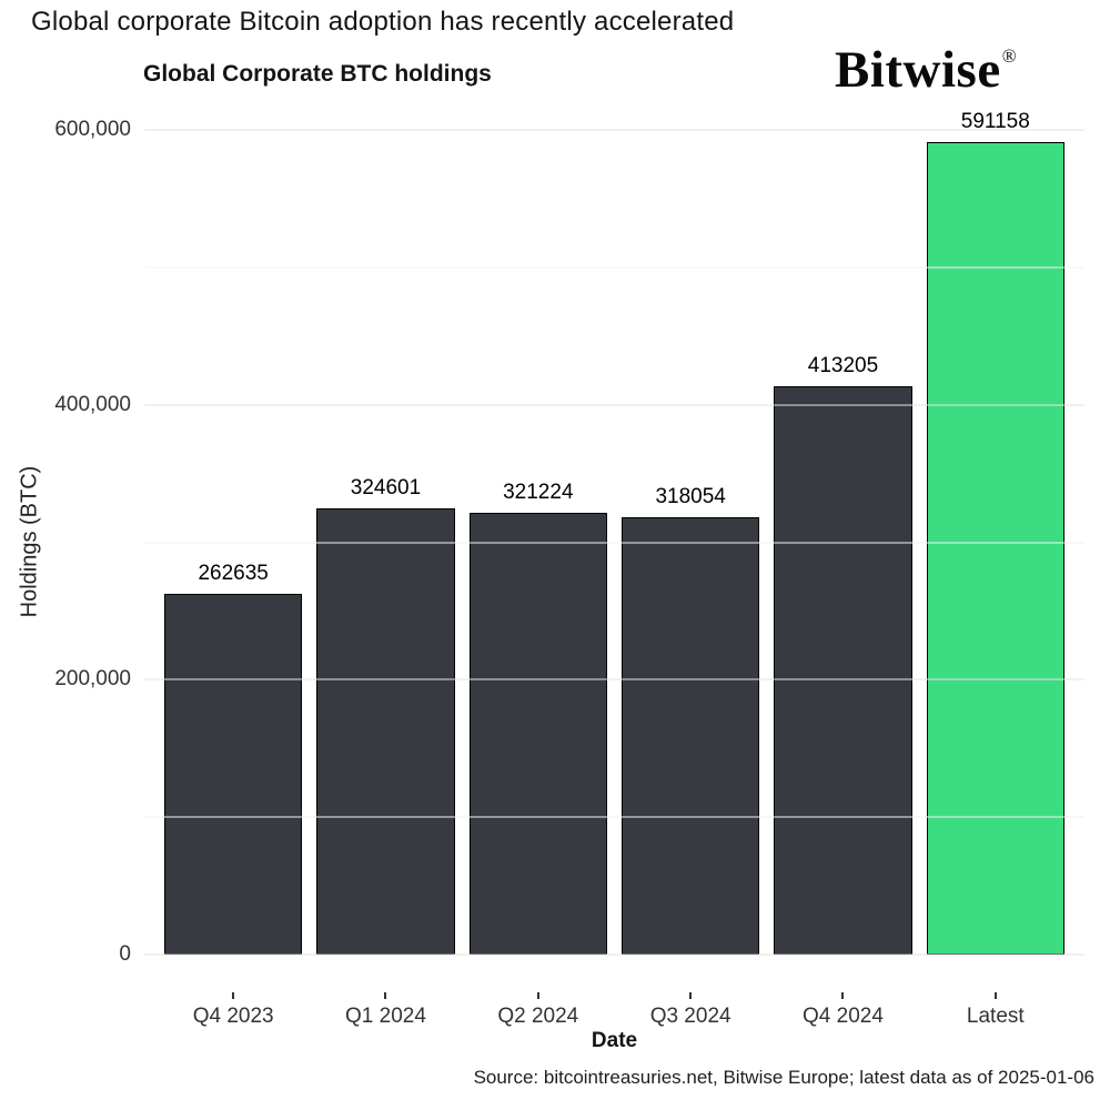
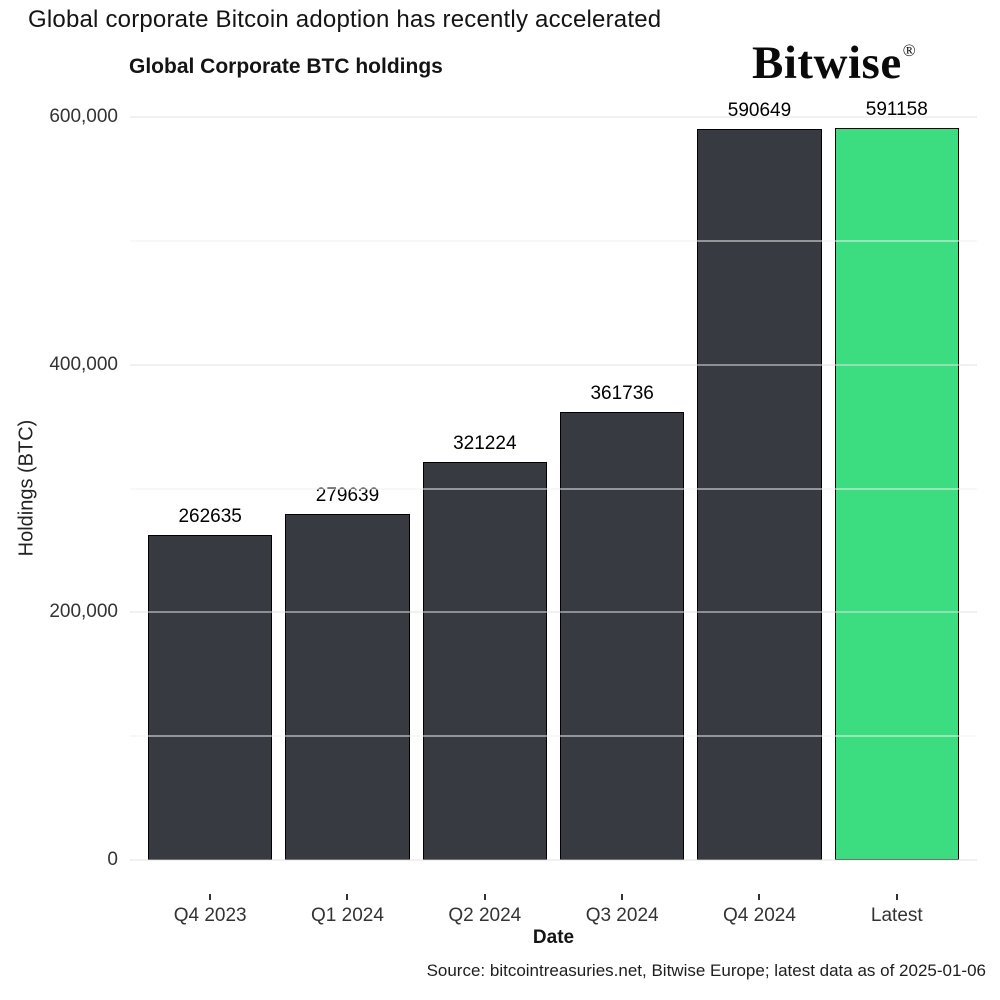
Q1 2024: 324601 -> 279639
Q3 2024: 318054 -> 361736
Q4 2024: 413205 -> 590649
